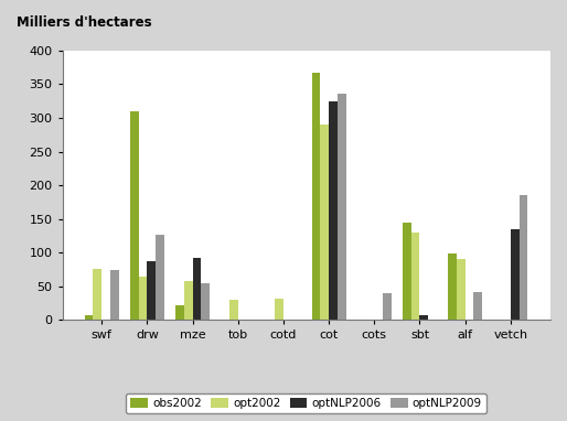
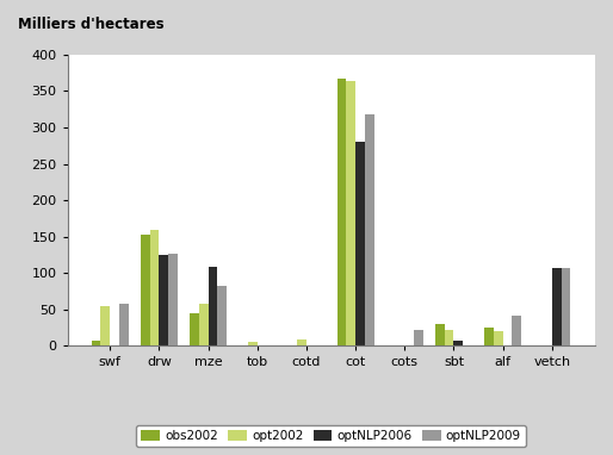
opt2002/swf: 76 -> 55
optNLP2009/swf: 74 -> 57
obs2002/drw: 310 -> 152
opt2002/drw: 64 -> 160
optNLP2006/drw: 88 -> 125
obs2002/mze: 22 -> 45
optNLP2006/mze: 92 -> 108
optNLP2009/mze: 54 -> 82
opt2002/tob: 30 -> 6
opt2002/cotd: 32 -> 8
opt2002/cot: 290 -> 363
optNLP2006/cot: 324 -> 280
optNLP2009/cot: 336 -> 318
optNLP2009/cots: 40 -> 22
obs2002/sbt: 144 -> 30
opt2002/sbt: 130 -> 22
obs2002/alf: 98 -> 25
opt2002/alf: 90 -> 20
optNLP2006/vetch: 134 -> 107
optNLP2009/vetch: 186 -> 107
